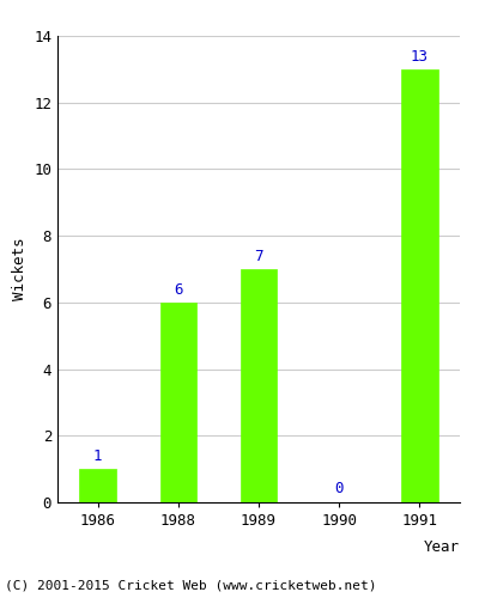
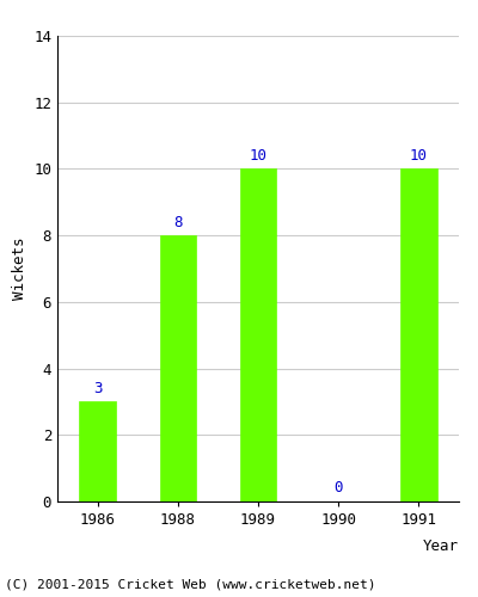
1986: 1 -> 3
1988: 6 -> 8
1989: 7 -> 10
1991: 13 -> 10
